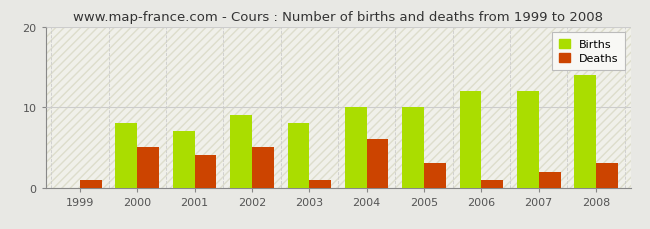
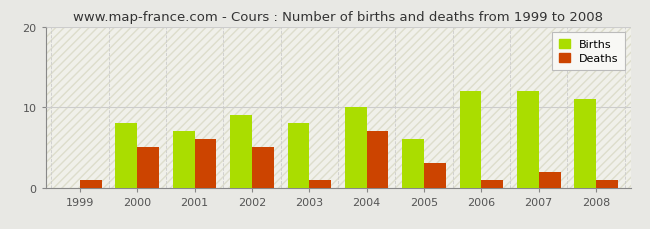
Deaths/2001: 4 -> 6
Deaths/2004: 6 -> 7
Births/2005: 10 -> 6
Births/2008: 14 -> 11
Deaths/2008: 3 -> 1
